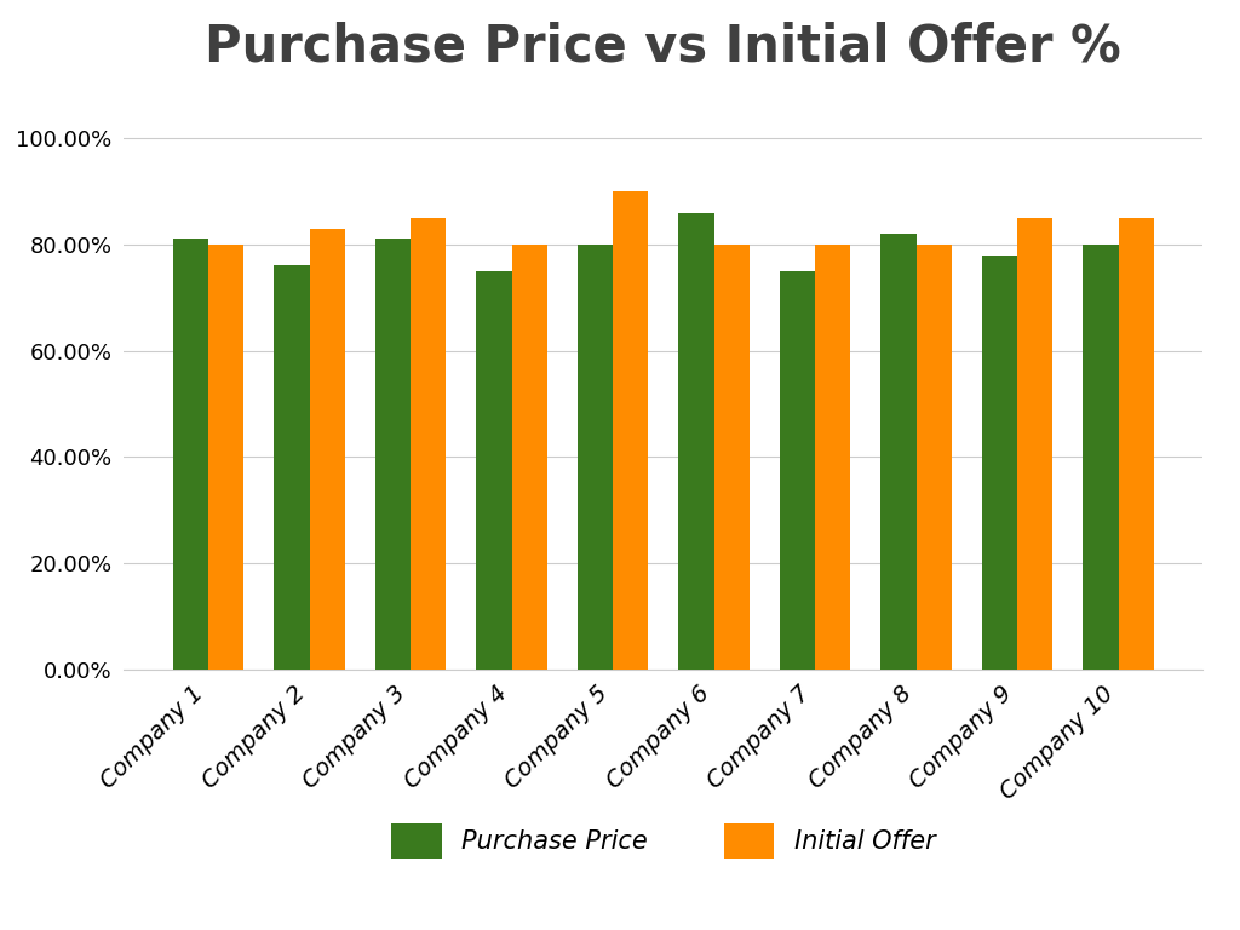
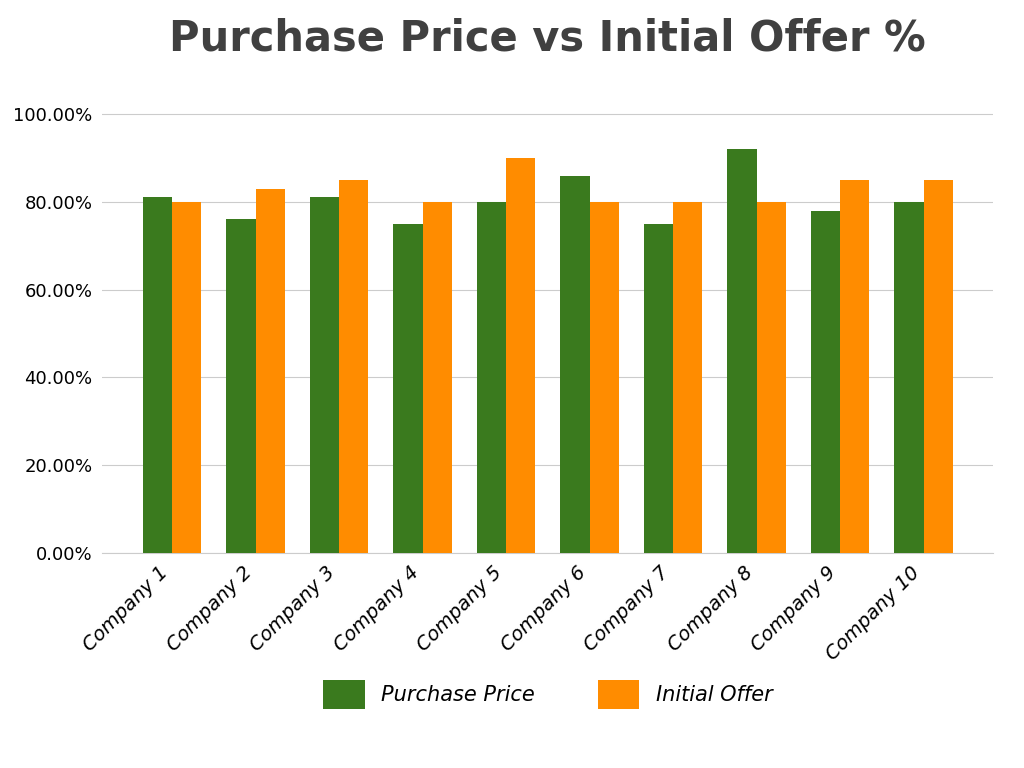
Purchase Price/Company 8: 82% -> 92%
